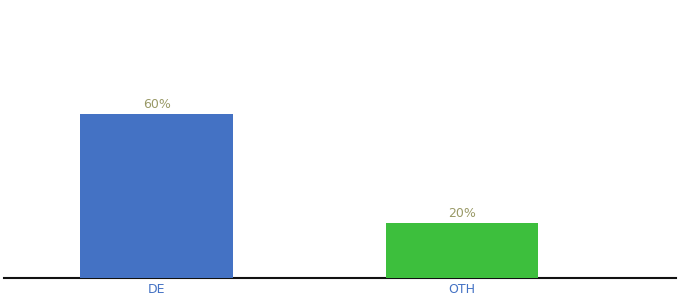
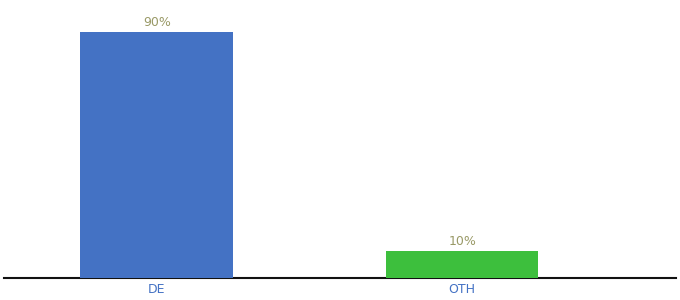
DE: 60% -> 90%
OTH: 20% -> 10%
